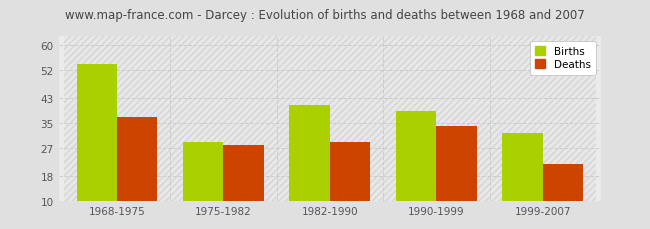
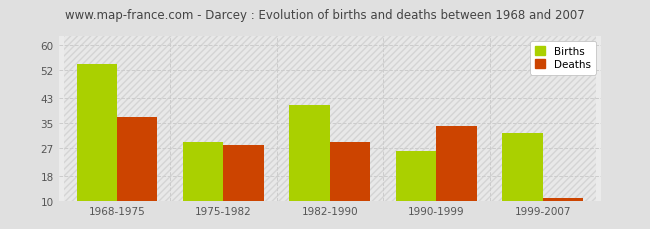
Births/1990-1999: 39 -> 26
Deaths/1999-2007: 22 -> 11
